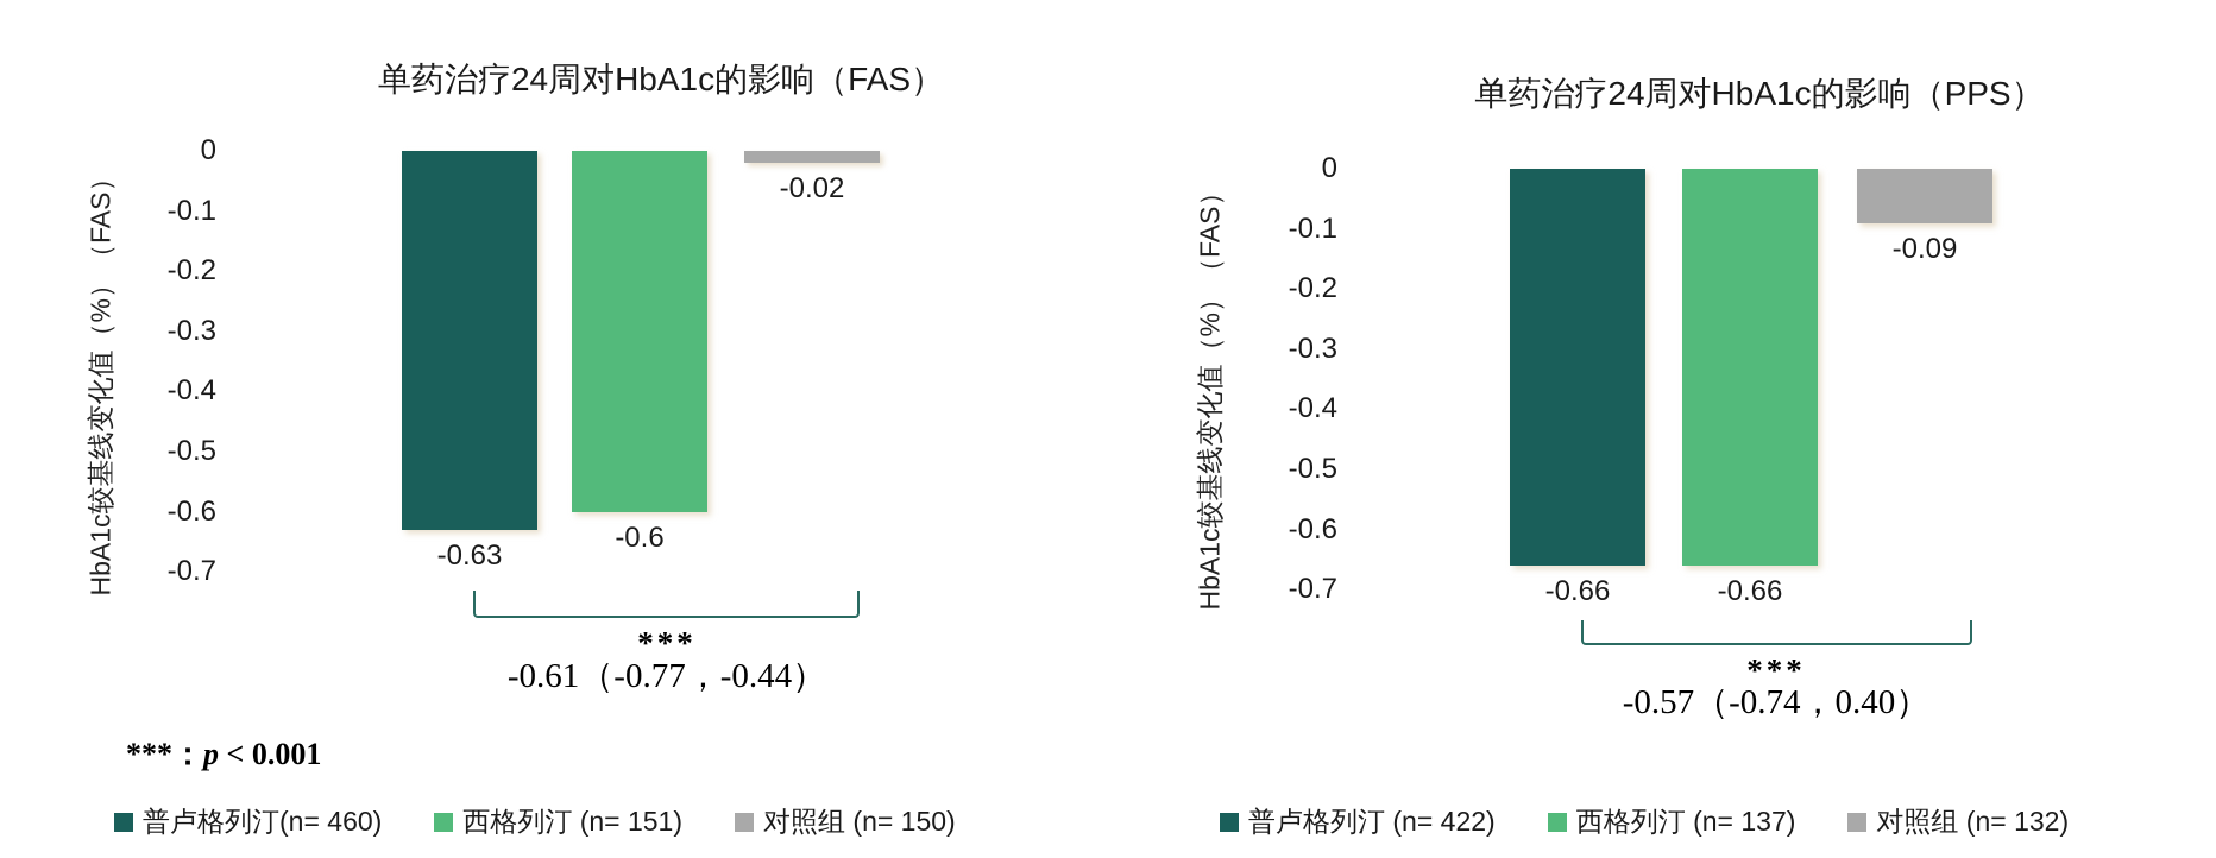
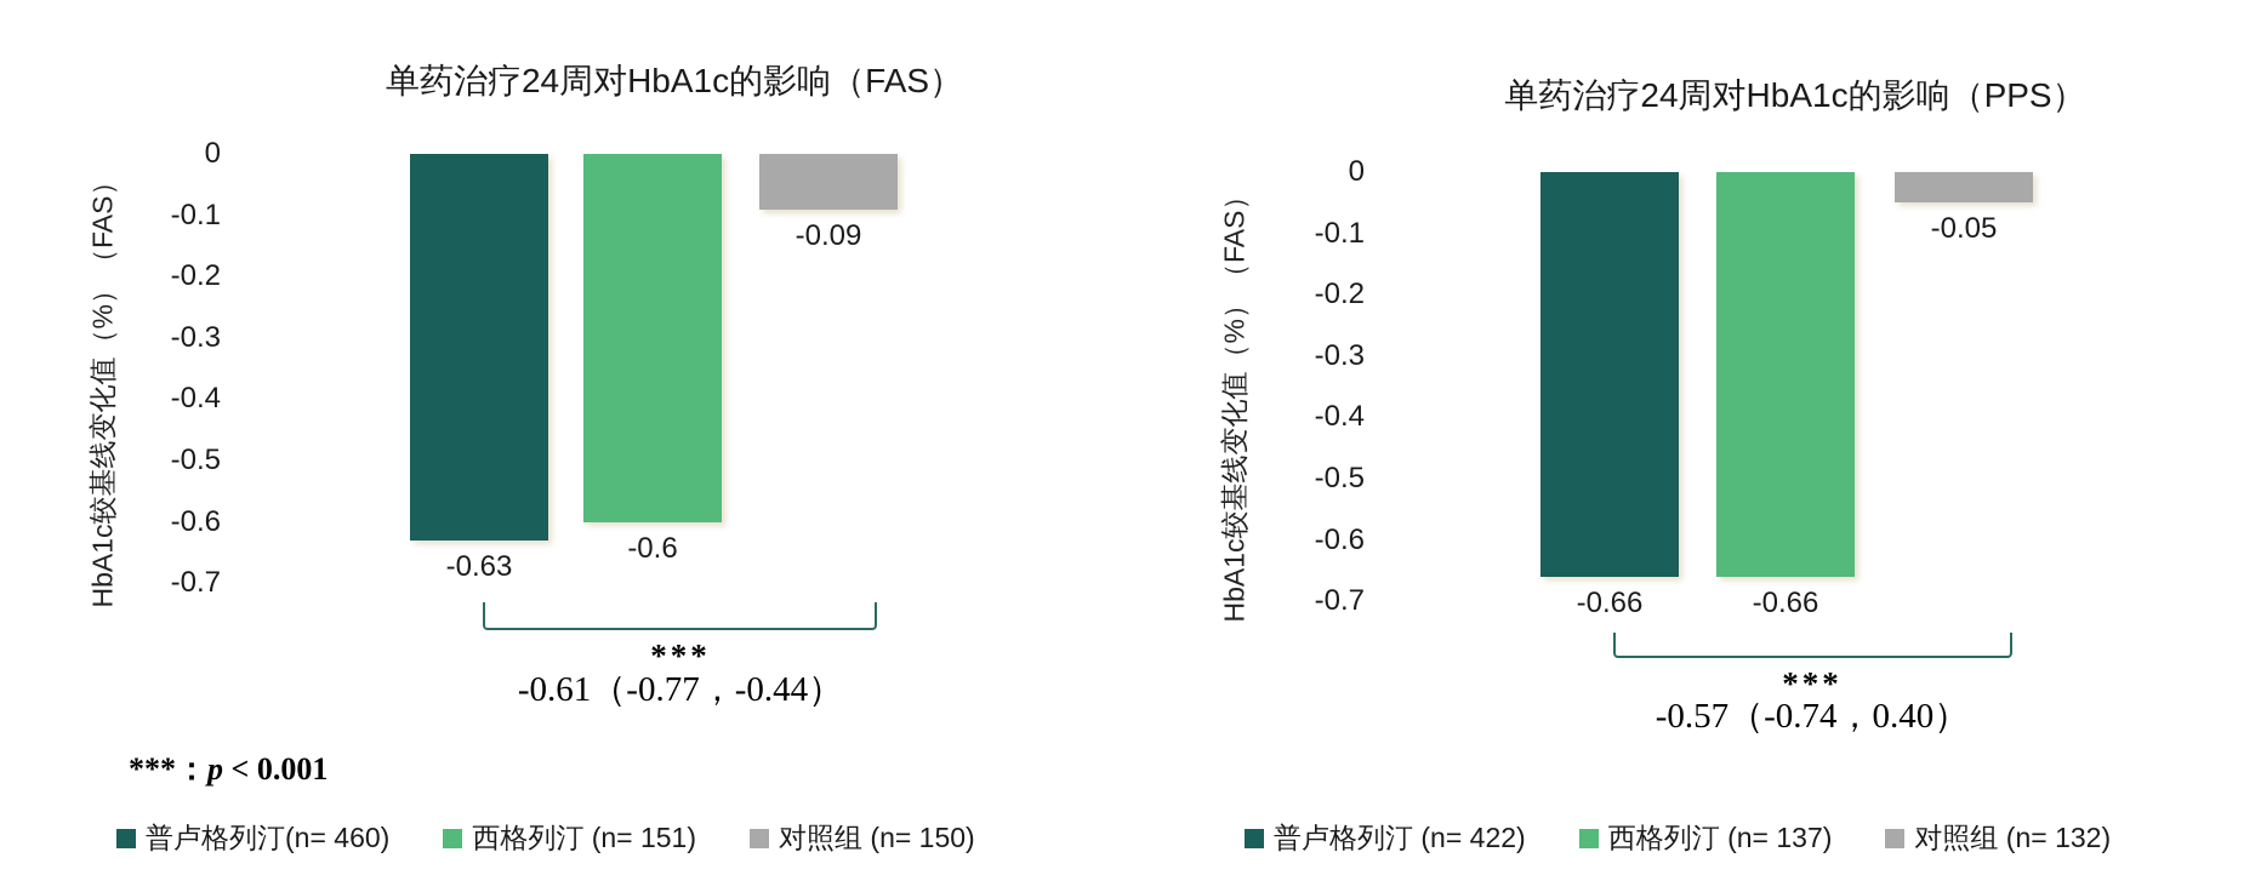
单药治疗24周对HbA1c的影响（FAS）/对照组 (n= 150): -0.02 -> -0.09
单药治疗24周对HbA1c的影响（PPS）/对照组 (n= 132): -0.09 -> -0.05
